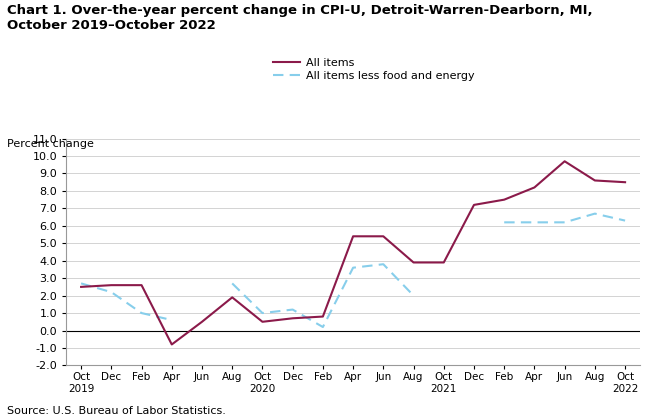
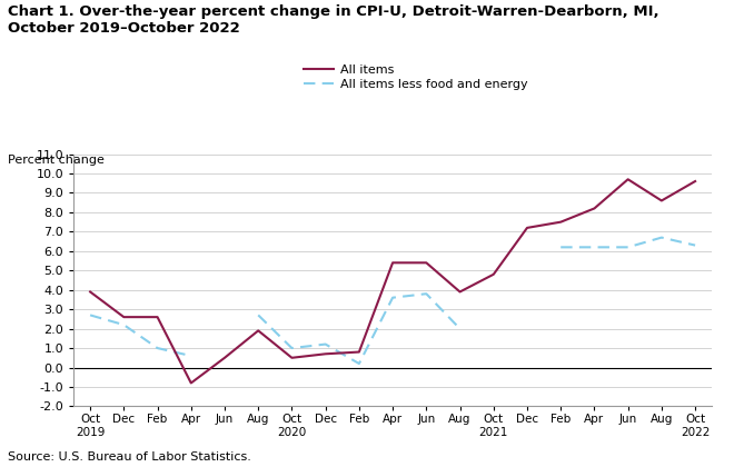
All items/Oct 2019: 2.5 -> 3.9
All items/Oct 2021: 3.9 -> 4.8
All items/Oct 2022: 8.5 -> 9.6
